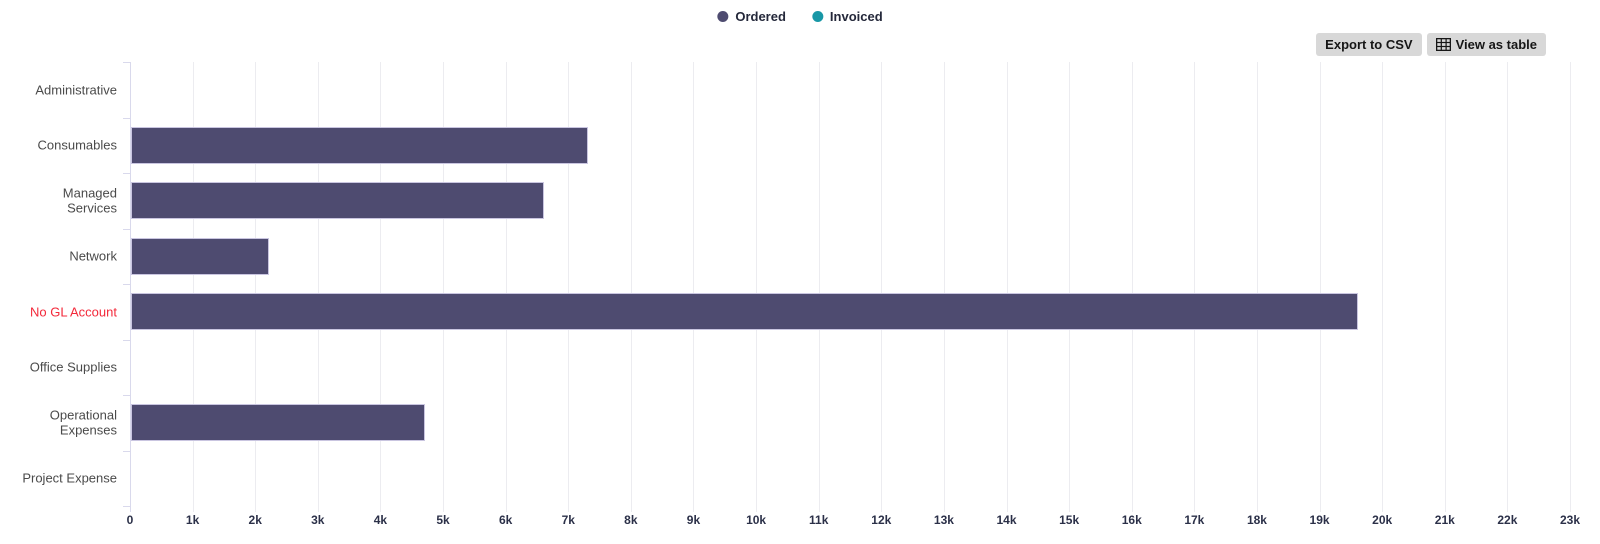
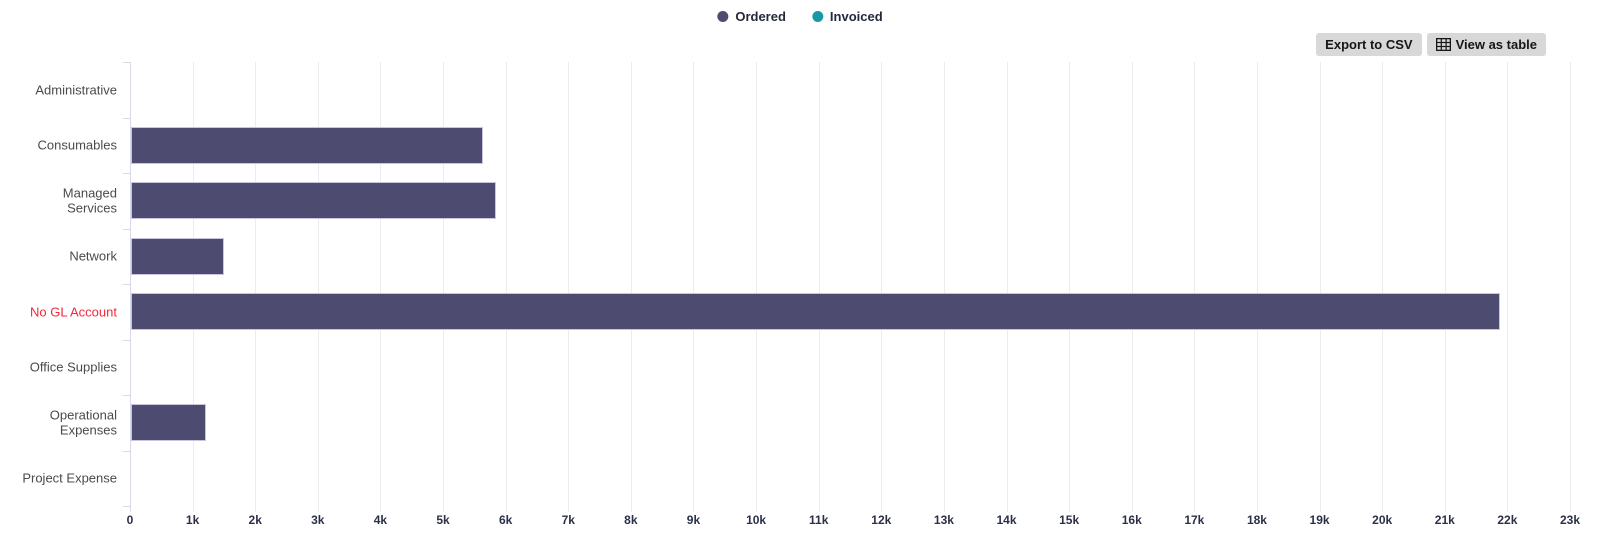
Ordered/Consumables: 7.3k -> 5.6k
Ordered/Managed Services: 6.6k -> 5.8k
Ordered/Network: 2.2k -> 1.5k
Ordered/No GL Account: 19.6k -> 21.9k
Ordered/Operational Expenses: 4.7k -> 1.2k
